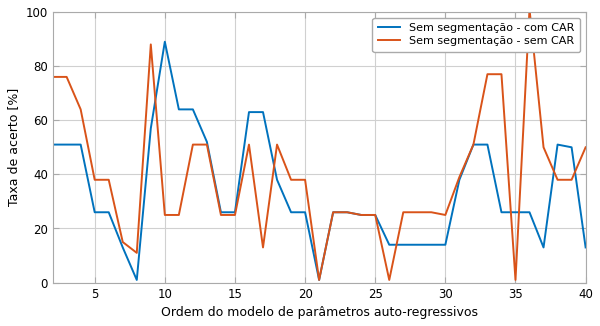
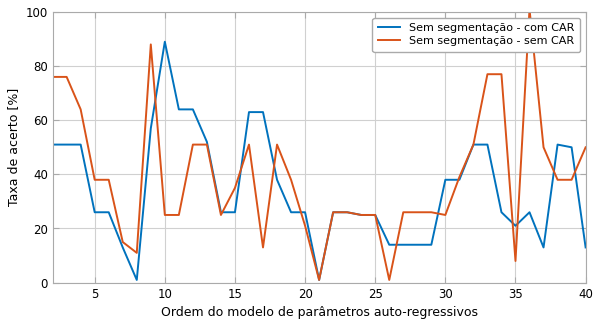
Sem segmentação - sem CAR/15: 25 -> 35
Sem segmentação - sem CAR/20: 38 -> 21
Sem segmentação - com CAR/30: 14 -> 38
Sem segmentação - com CAR/35: 26 -> 21
Sem segmentação - sem CAR/35: 1 -> 8
